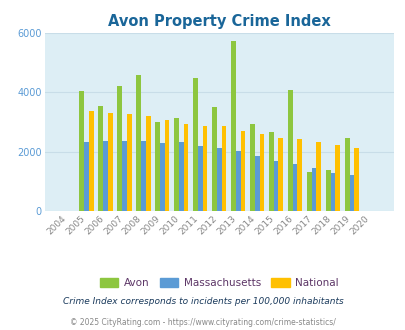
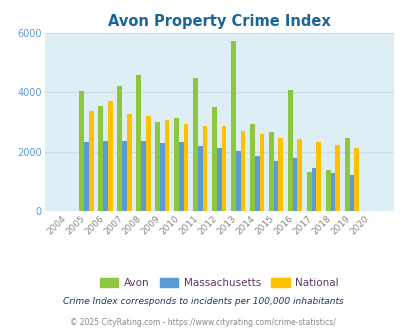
National/2006: 3290 -> 3700
Massachusetts/2016: 1580 -> 1800
